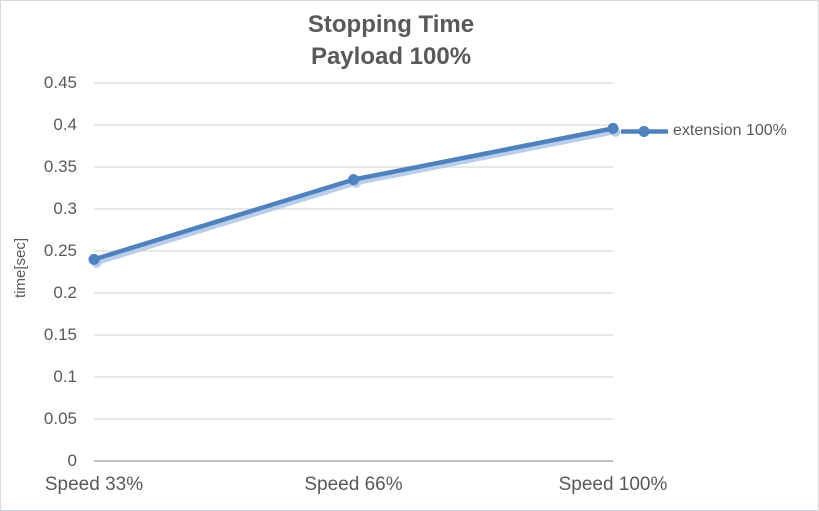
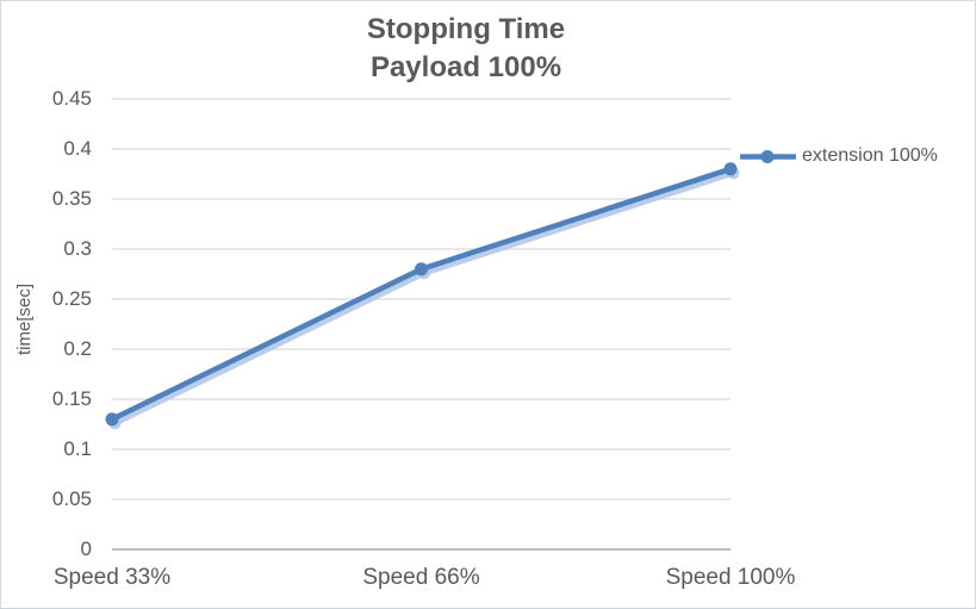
Speed 33%: 0.24 -> 0.13
Speed 66%: 0.34 -> 0.28
Speed 100%: 0.40 -> 0.38
